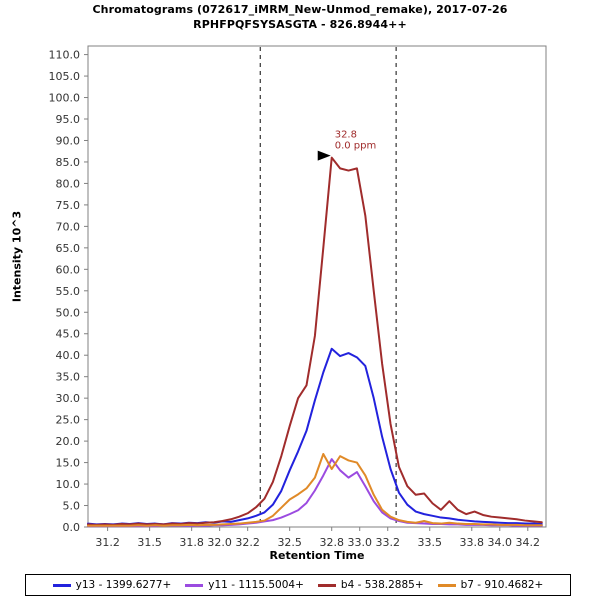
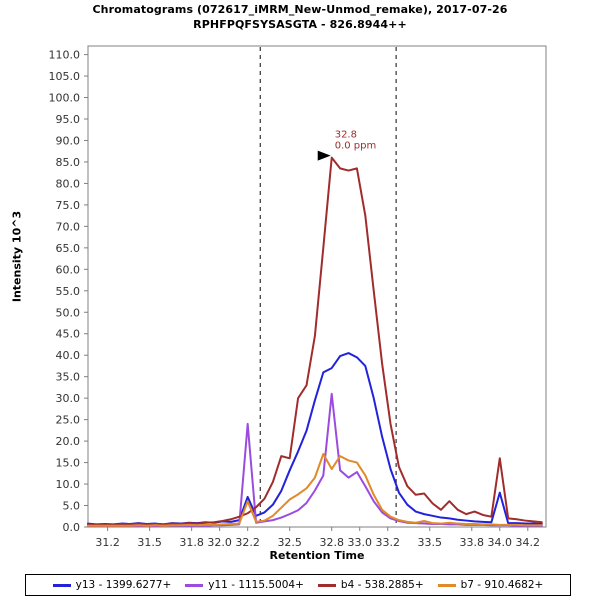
y13 - 1399.6277+/32.2: 2 -> 7
y11 - 1115.5004+/32.2: 1 -> 24
b7 - 910.4682+/32.2: 1 -> 6
b4 - 538.2885+/32.5: 24 -> 16
y13 - 1399.6277+/32.8: 42 -> 37
y11 - 1115.5004+/32.8: 16 -> 31
y13 - 1399.6277+/34.0: 1 -> 8
b4 - 538.2885+/34.0: 2 -> 16
